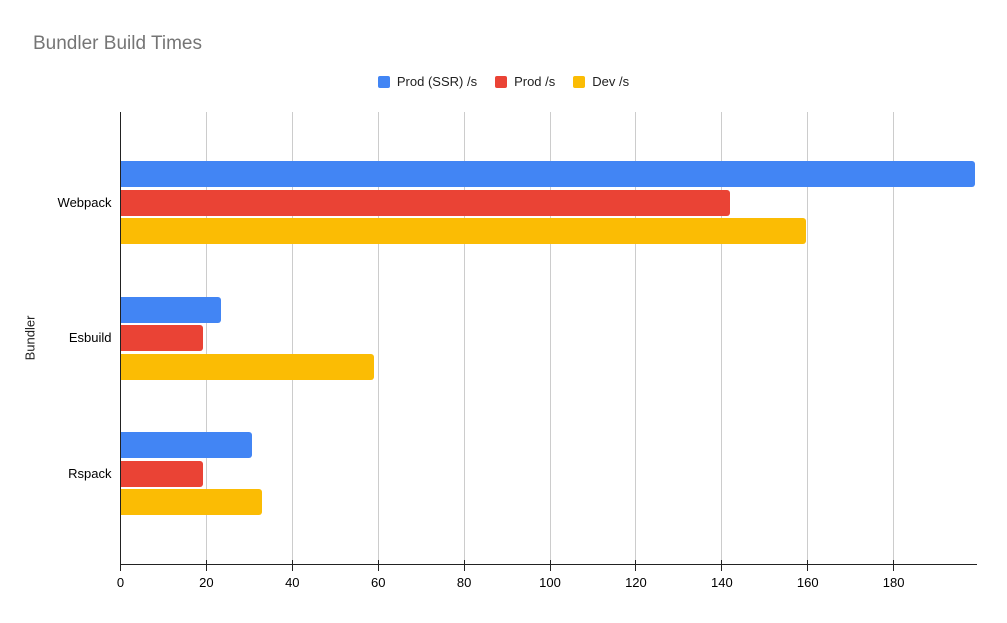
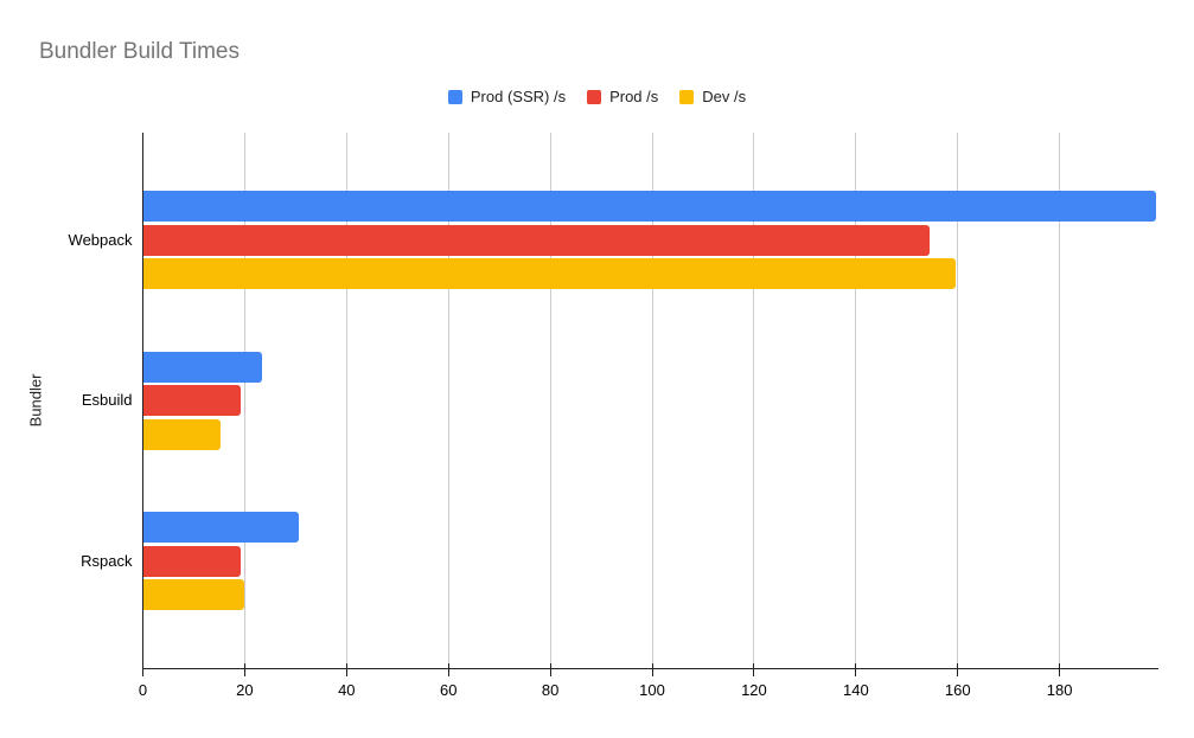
Prod /s/Webpack: 142 -> 154
Dev /s/Esbuild: 59 -> 15
Dev /s/Rspack: 33 -> 20
